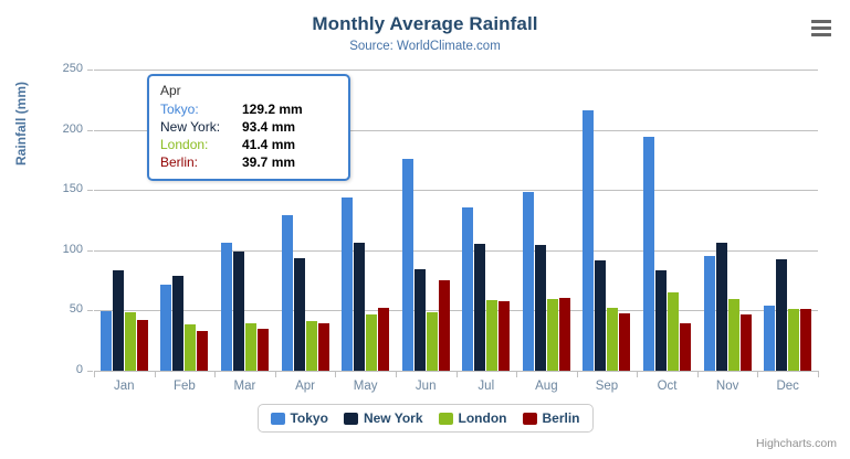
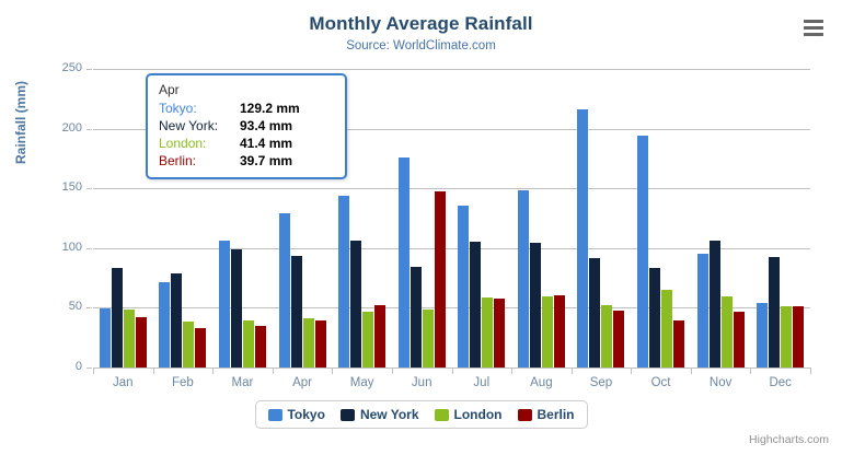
Berlin/Jun: 76 -> 147
